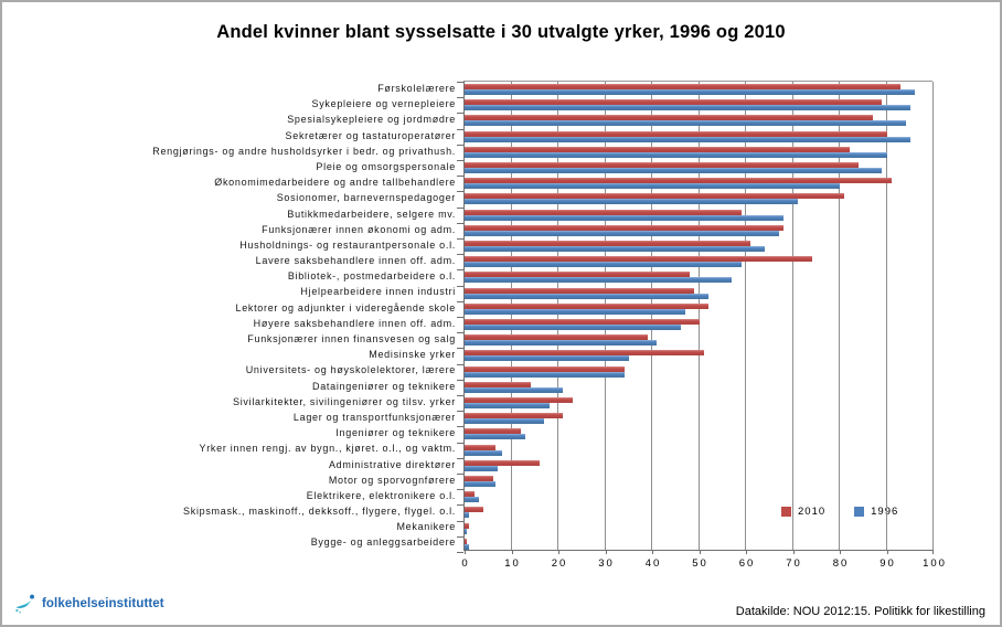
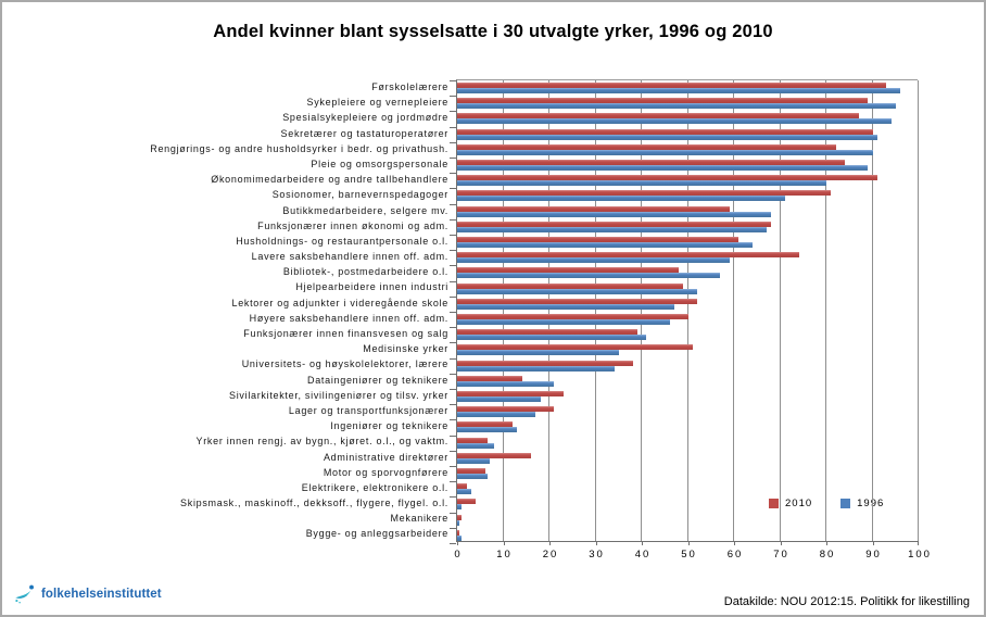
1996/Sekretærer og tastaturoperatører: 95 -> 91
2010/Universitets- og høyskolelektorer, lærere: 34 -> 38
